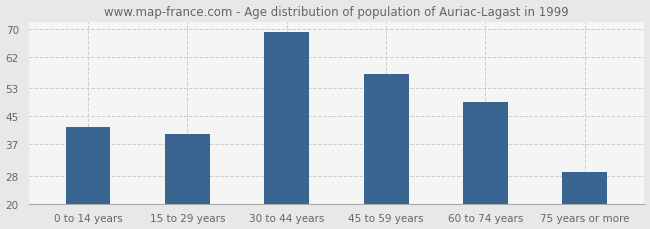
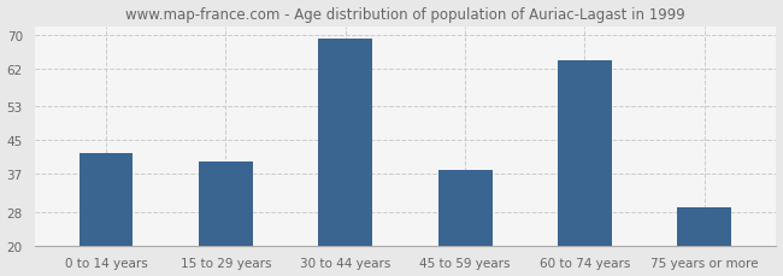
45 to 59 years: 57 -> 38
60 to 74 years: 49 -> 64
